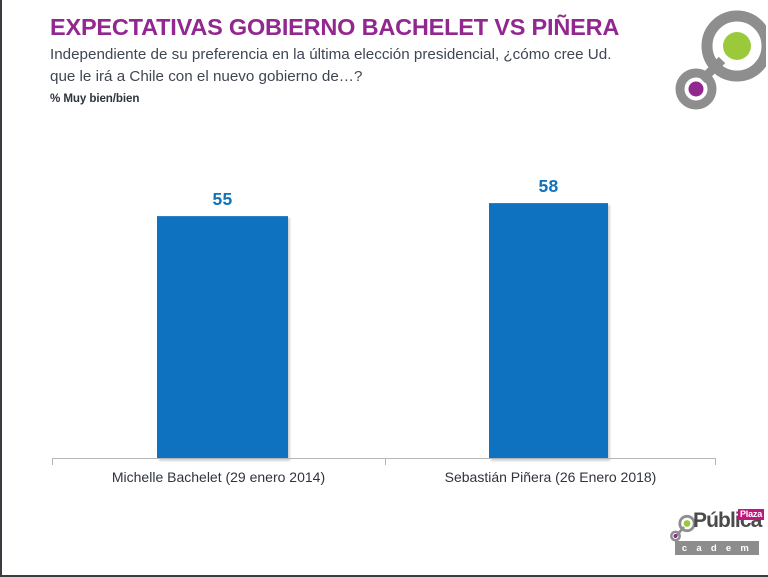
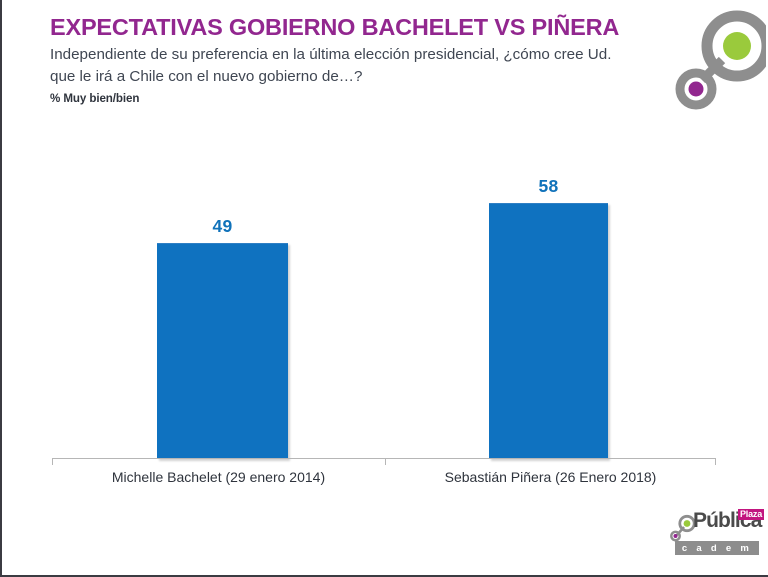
Michelle Bachelet (29 enero 2014): 55 -> 49
